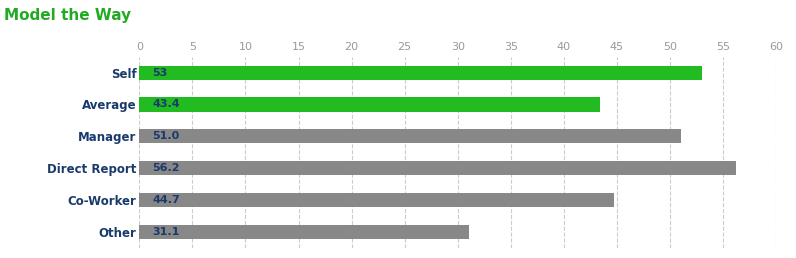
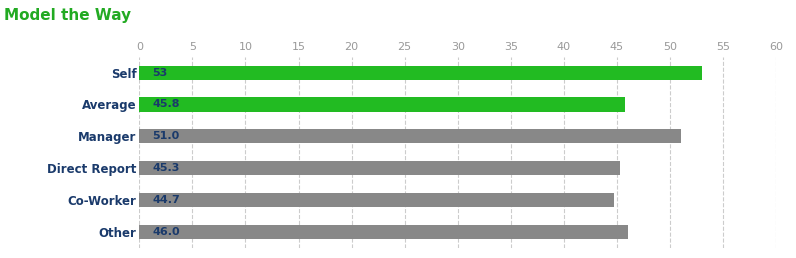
Average: 43.4 -> 45.8
Direct Report: 56.2 -> 45.3
Other: 31.1 -> 46.0
